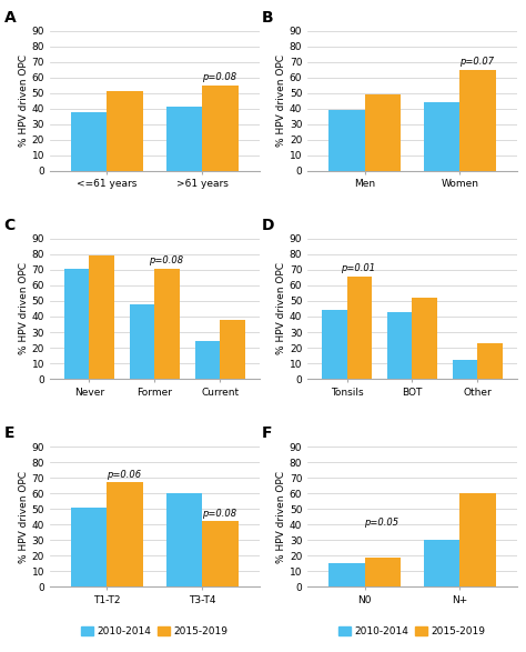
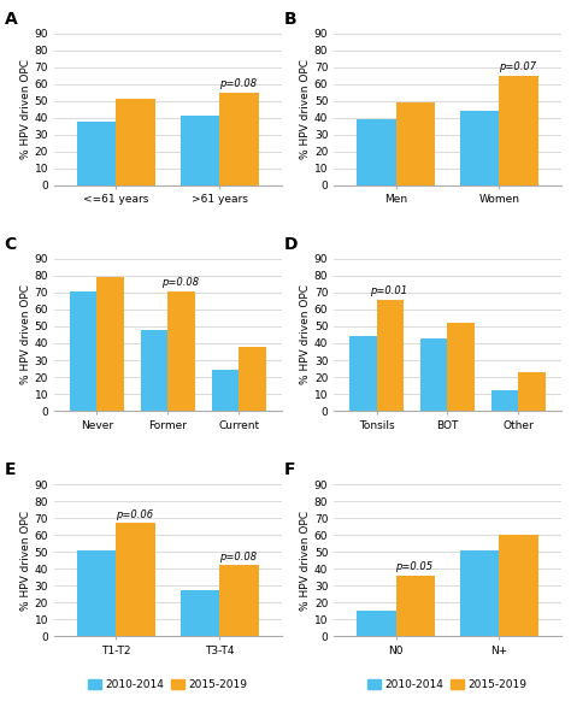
2010-2014/T3-T4: 60 -> 27
2015-2019/N0: 19 -> 36
2010-2014/N+: 30 -> 51
